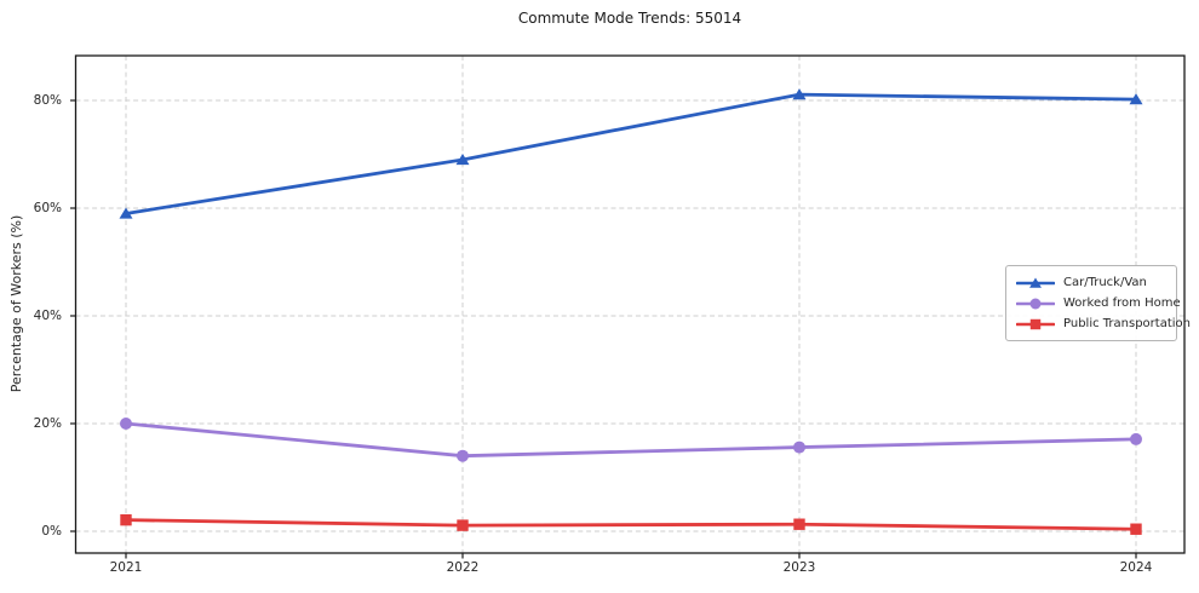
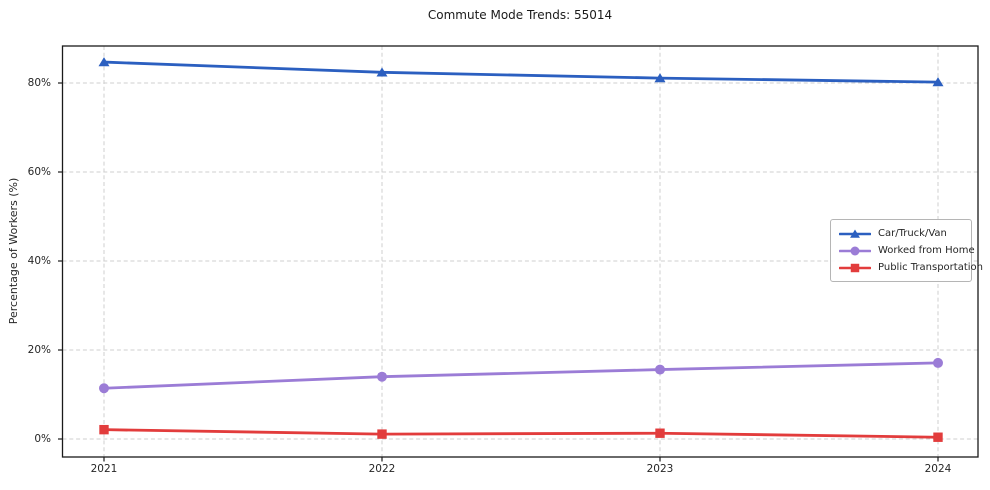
Car/Truck/Van/2021: 59% -> 85%
Worked from Home/2021: 20% -> 11%
Car/Truck/Van/2022: 69% -> 82%
